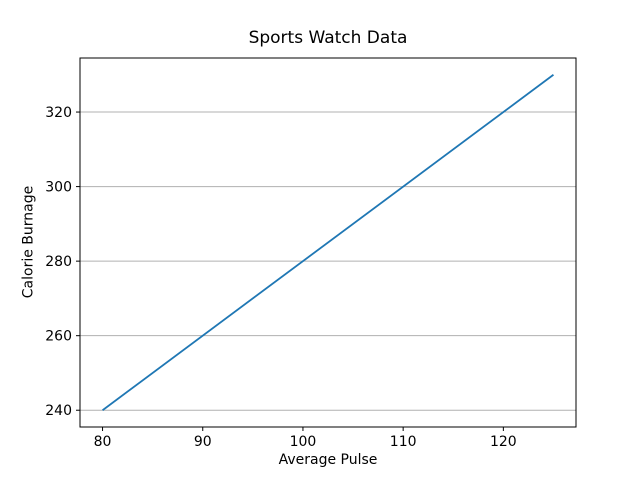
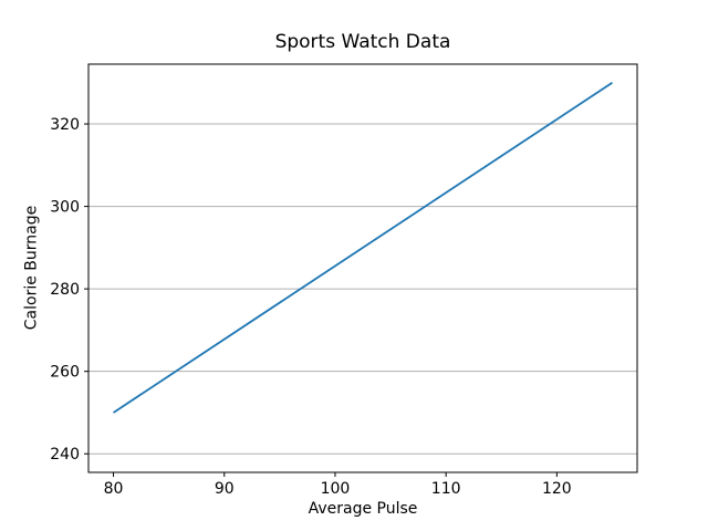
80: 240 -> 250
